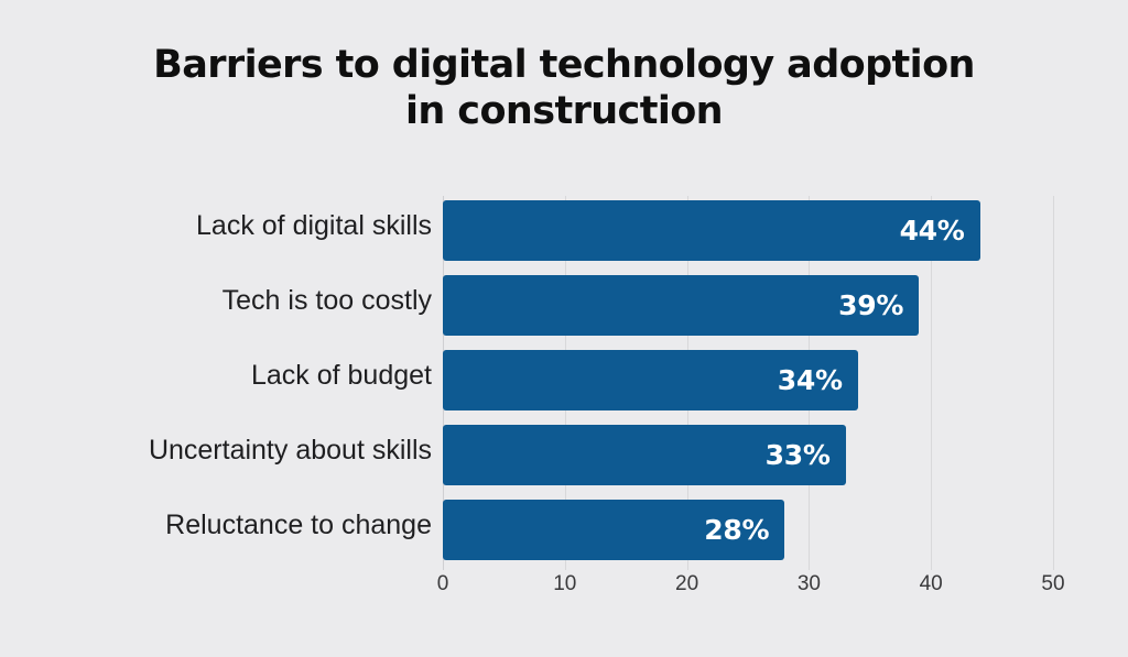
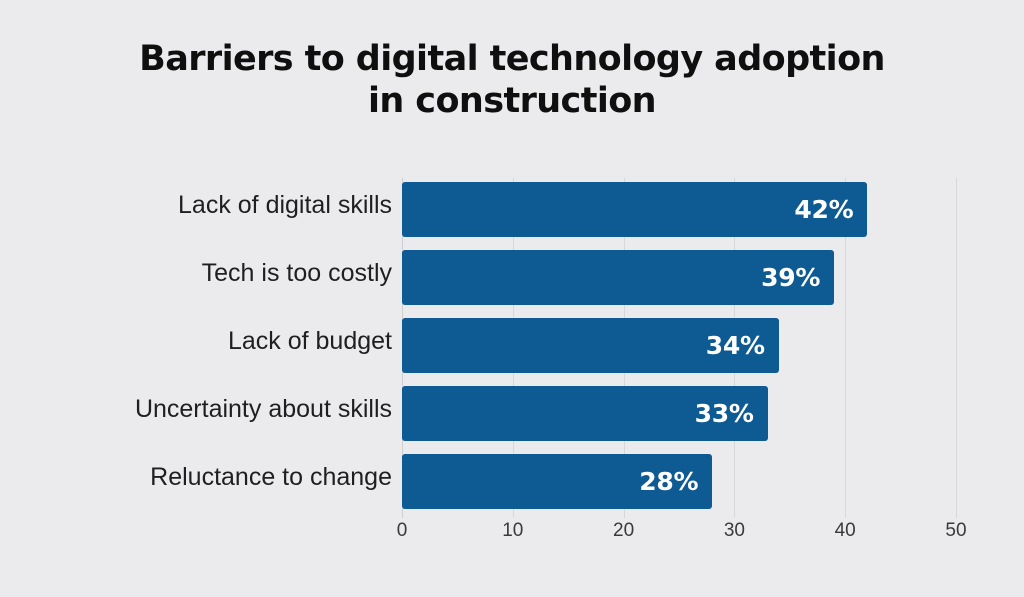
Lack of digital skills: 44% -> 42%
